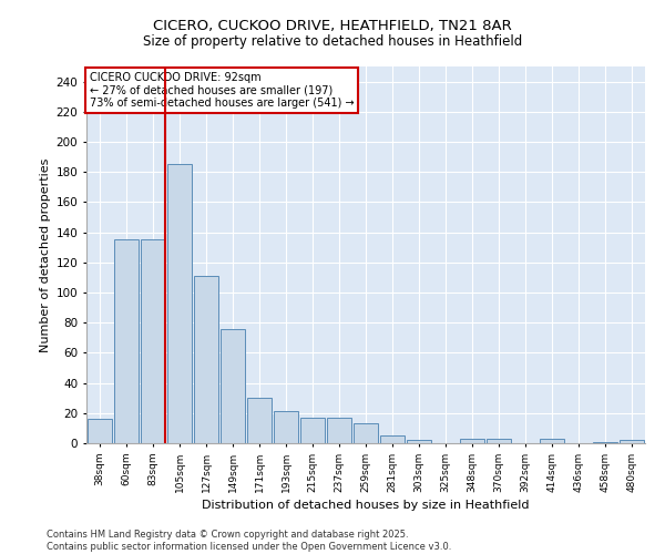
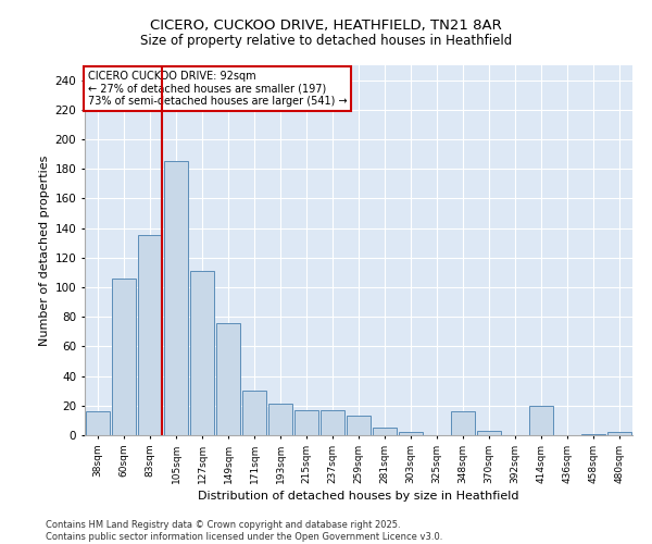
60sqm: 135 -> 106
348sqm: 3 -> 16
414sqm: 3 -> 20
